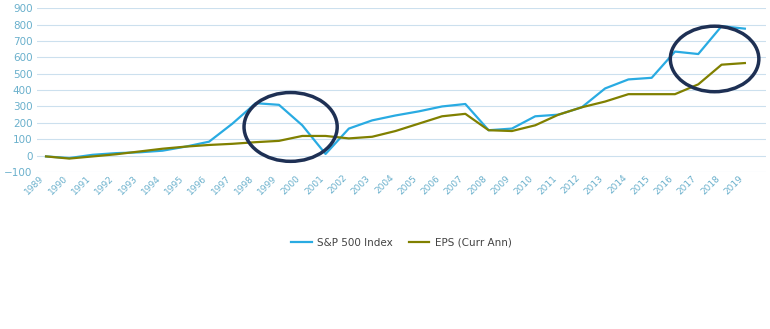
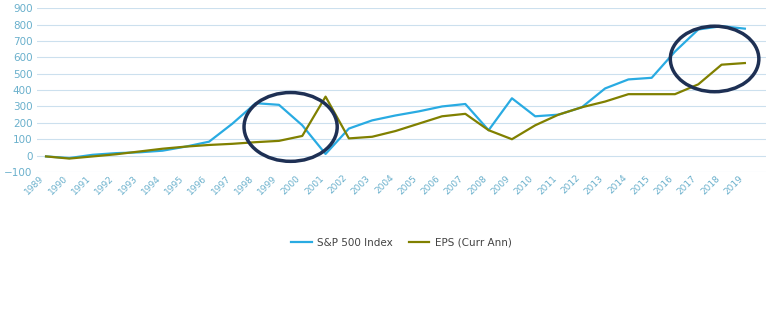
EPS (Curr Ann)/2001: 120 -> 360
S&P 500 Index/2009: 160 -> 350
EPS (Curr Ann)/2009: 150 -> 100
S&P 500 Index/2017: 620 -> 770
